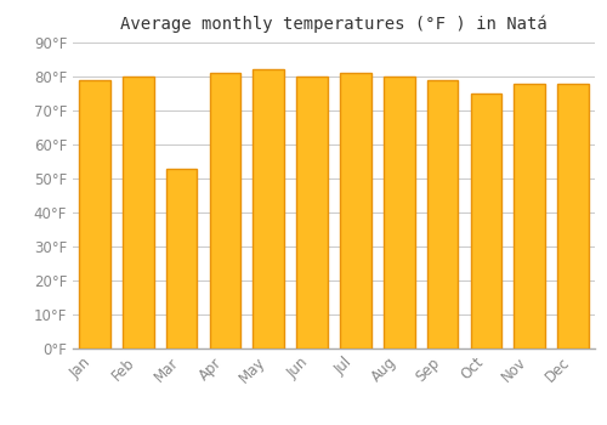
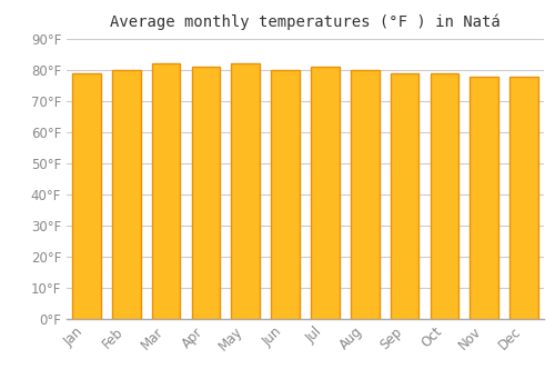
Mar: 53°F -> 82°F
Oct: 75°F -> 79°F
